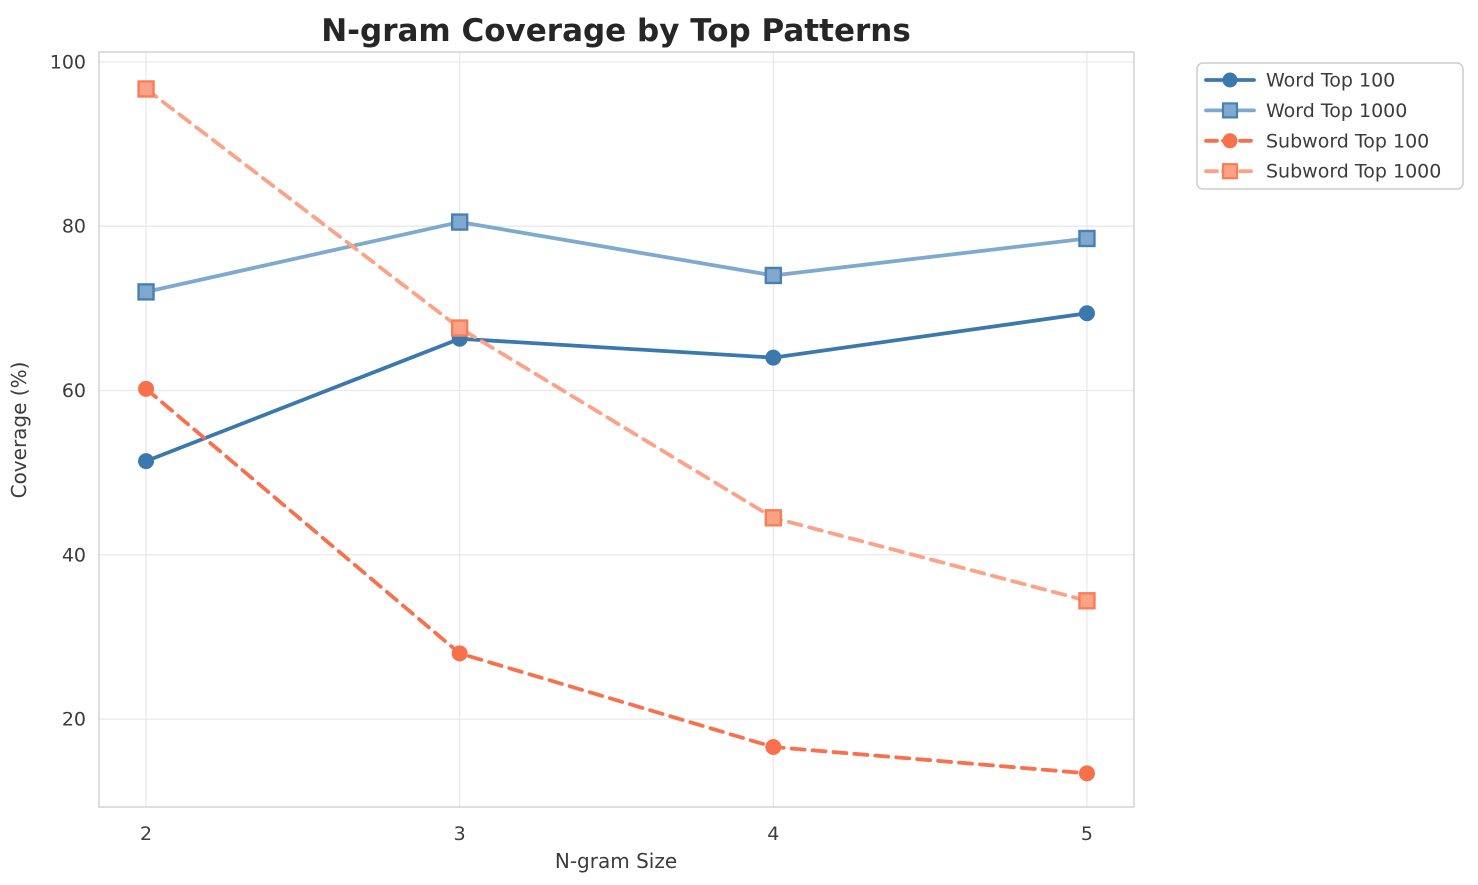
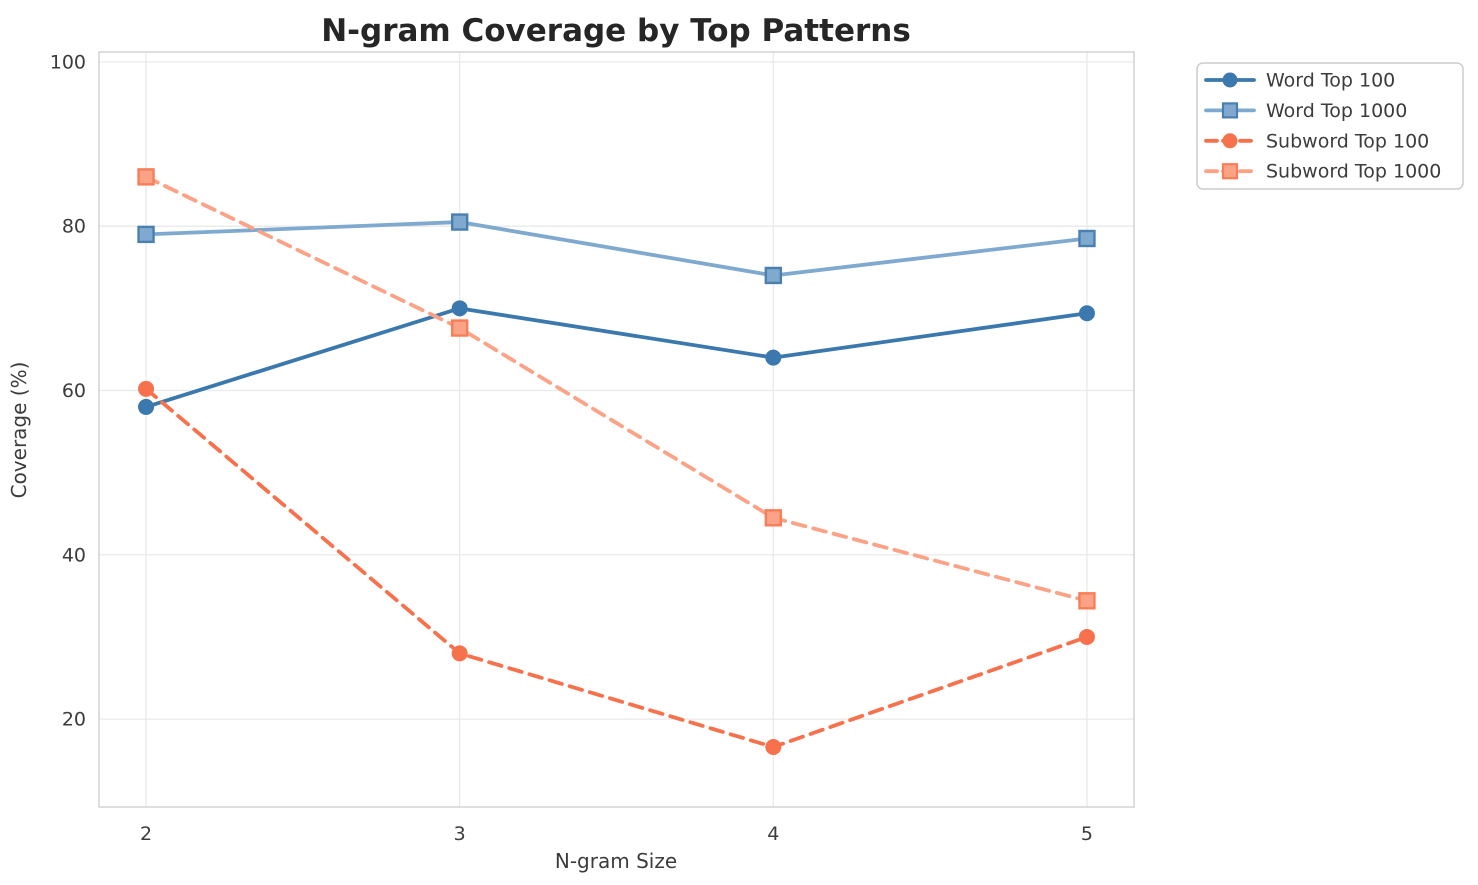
Word Top 100/2: 51 -> 58
Word Top 1000/2: 72 -> 79
Subword Top 1000/2: 97 -> 86
Word Top 100/3: 66 -> 70
Subword Top 100/5: 13 -> 30
